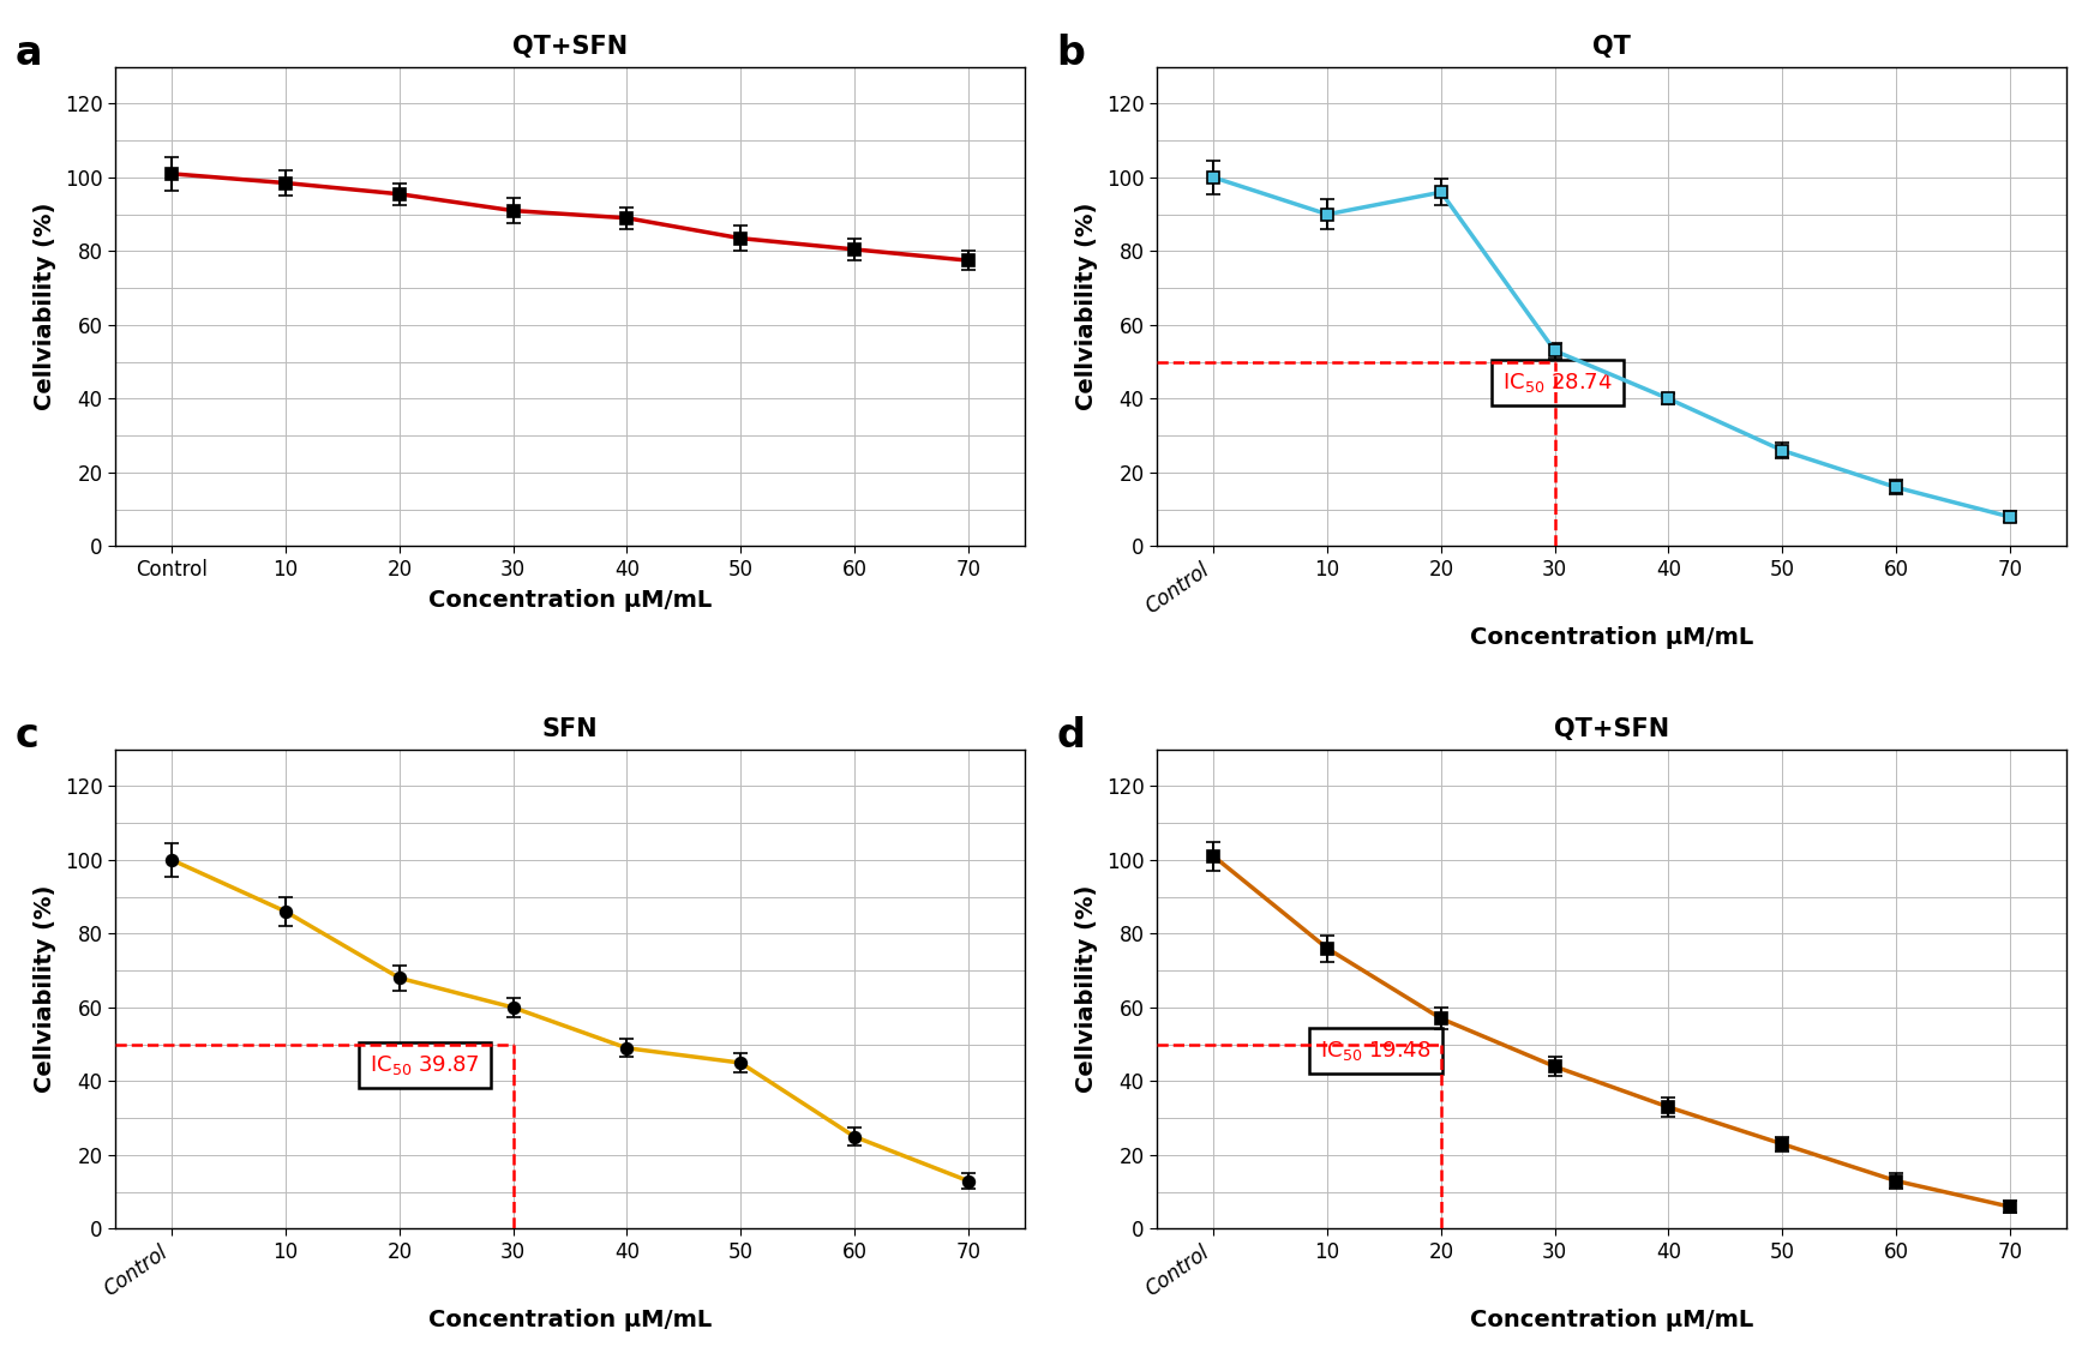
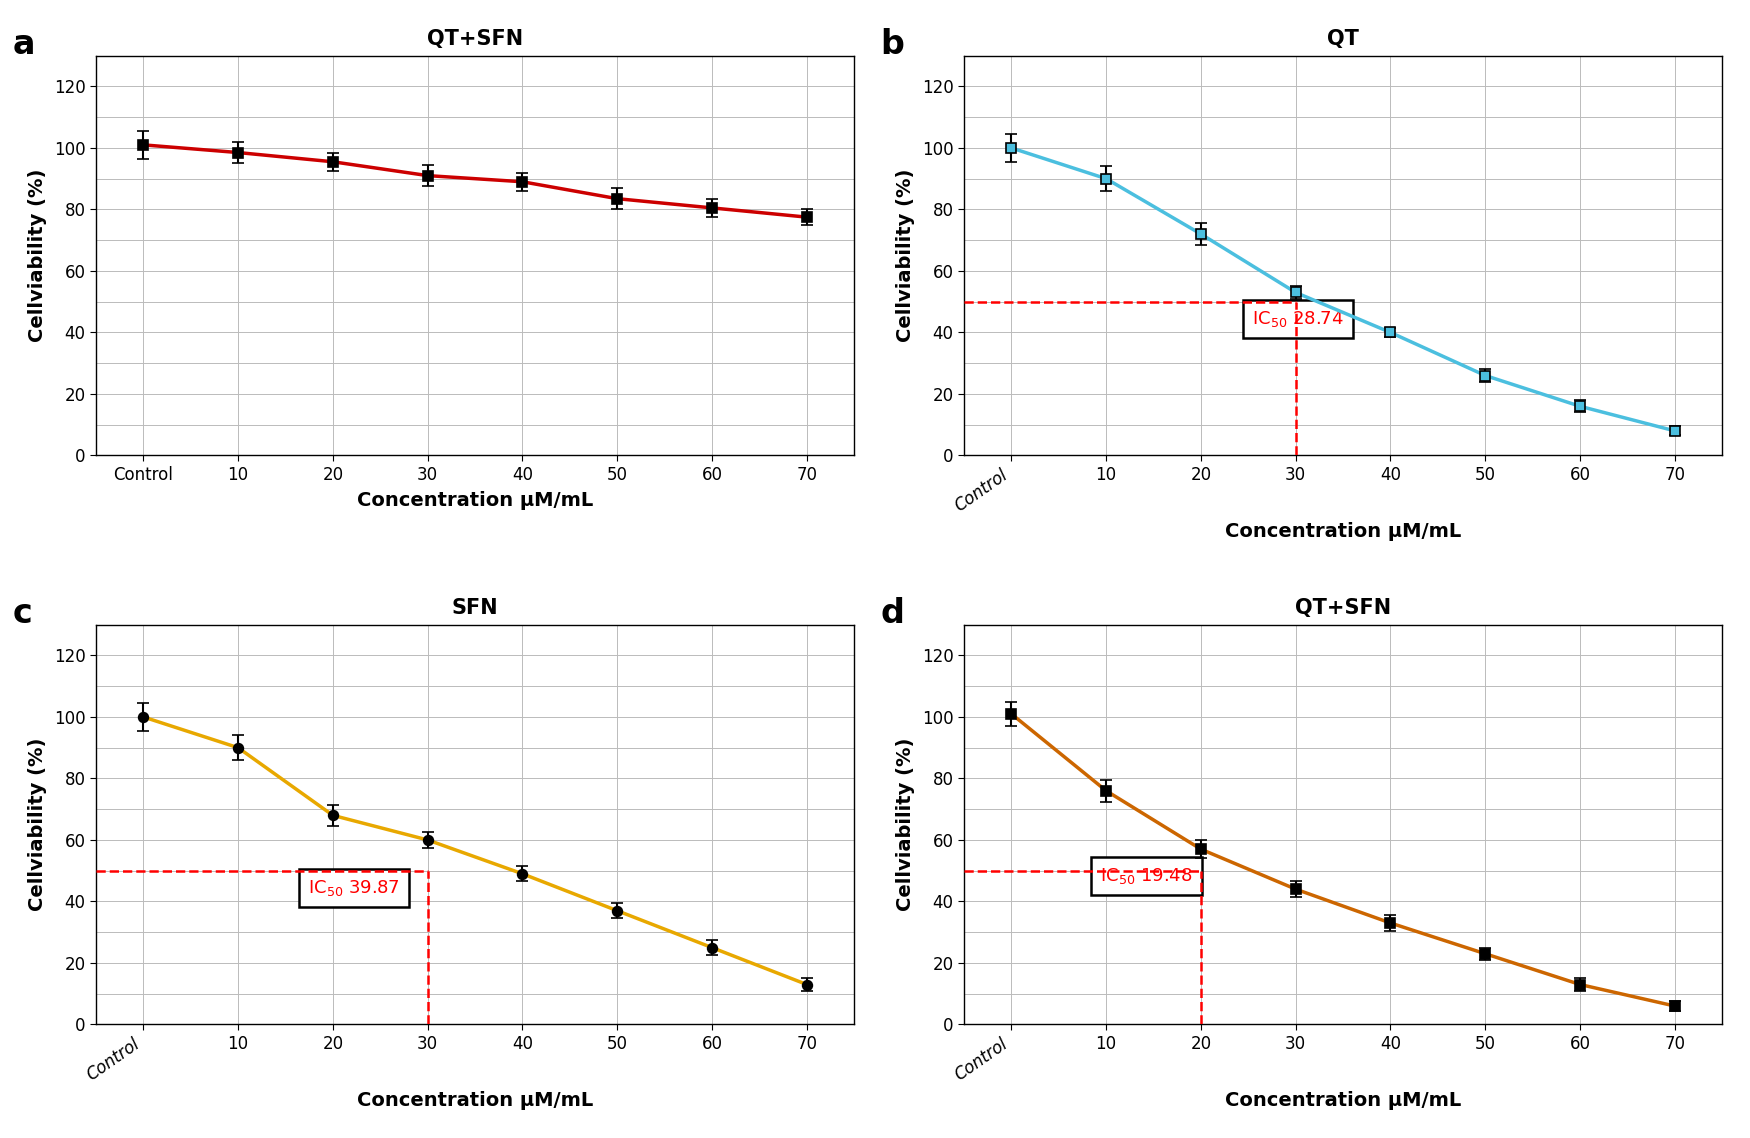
QT/20: 96 -> 72
SFN/10: 86 -> 90
SFN/50: 45 -> 37
